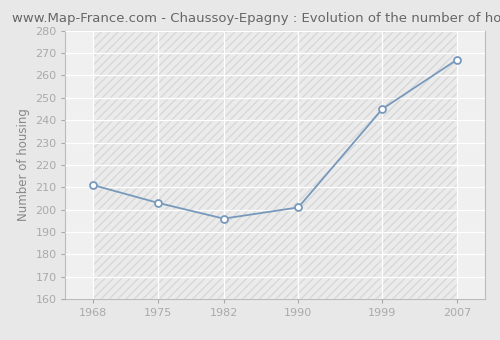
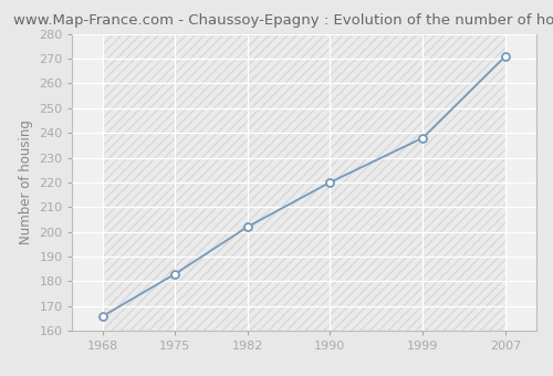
1968: 211 -> 166
1975: 203 -> 183
1982: 196 -> 202
1990: 201 -> 220
1999: 245 -> 238
2007: 267 -> 271
